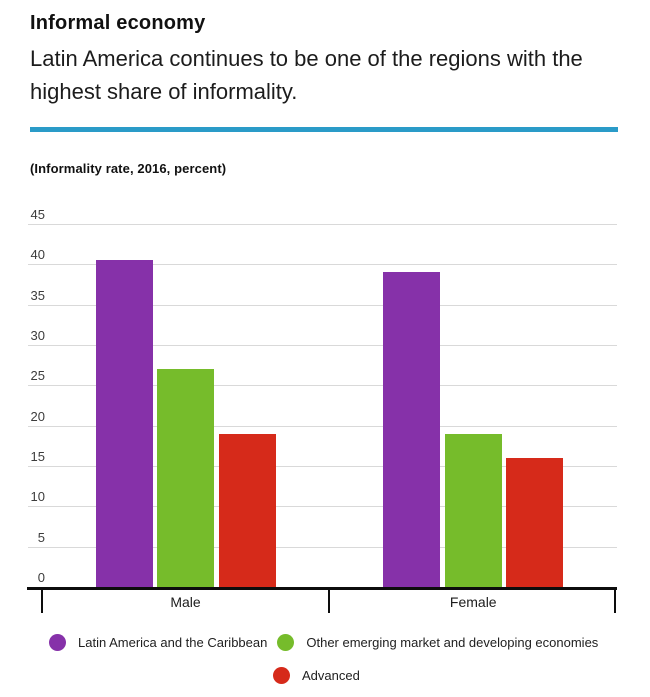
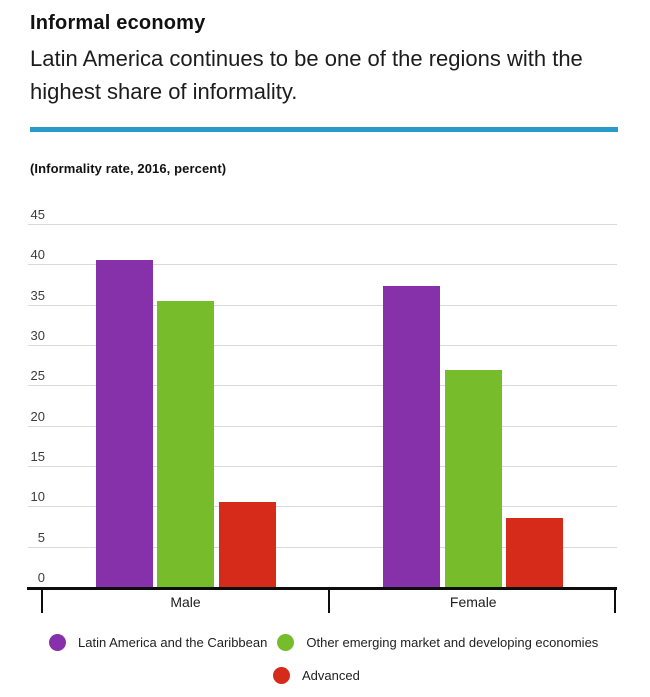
Other emerging market and developing economies/Male: 27 -> 35
Advanced/Male: 19 -> 10
Latin America and the Caribbean/Female: 39 -> 37
Other emerging market and developing economies/Female: 19 -> 27
Advanced/Female: 16 -> 8
